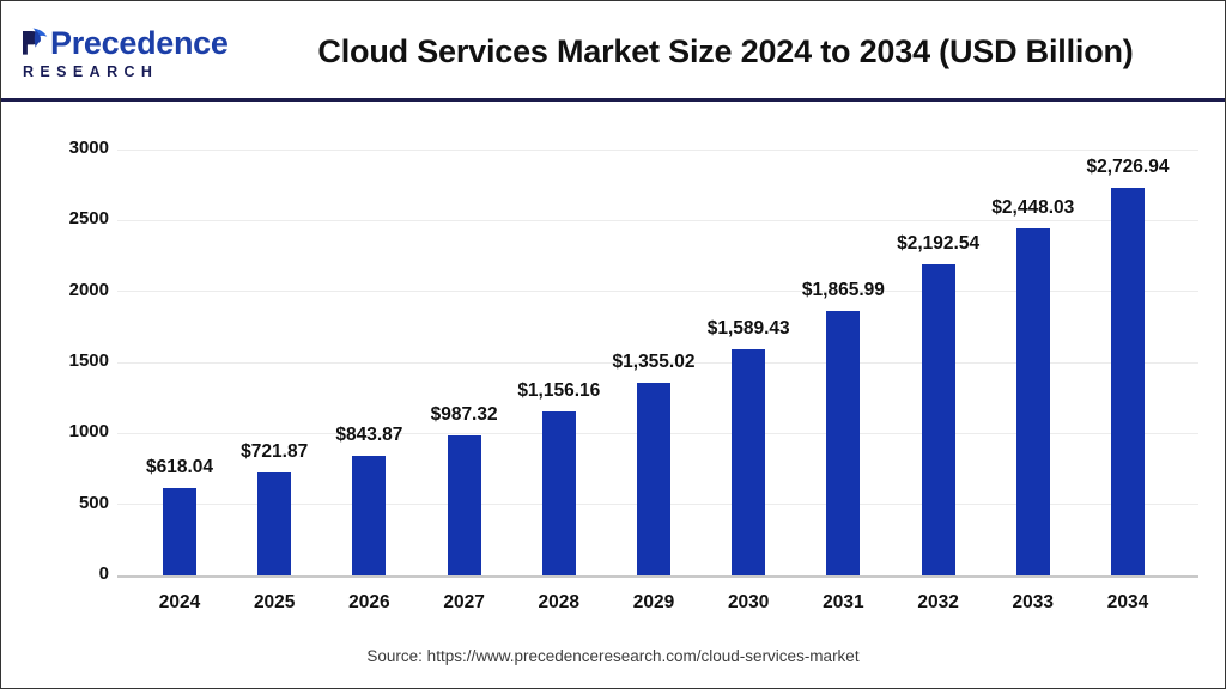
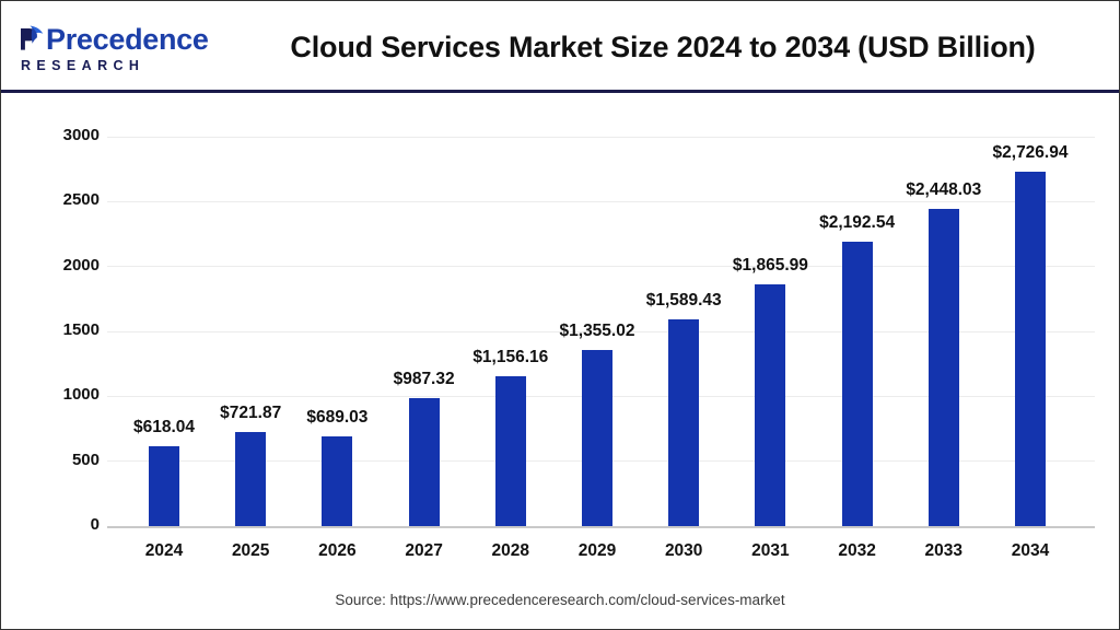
2026: $843.87 -> $689.03
